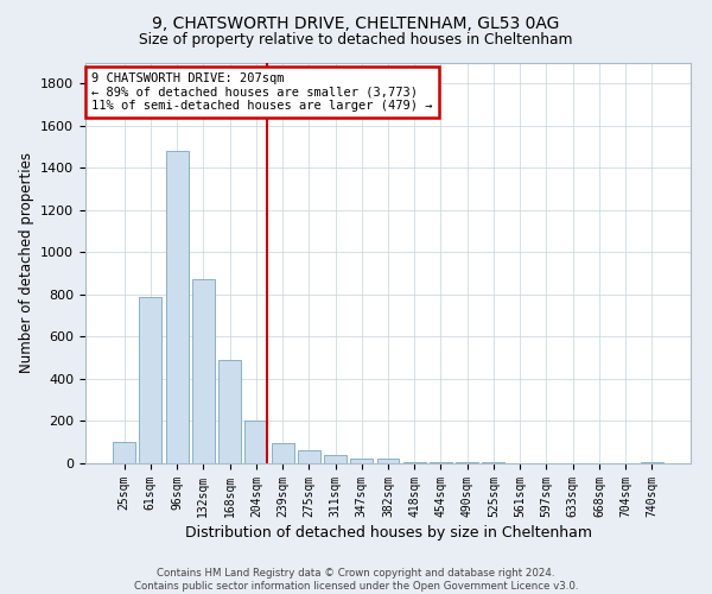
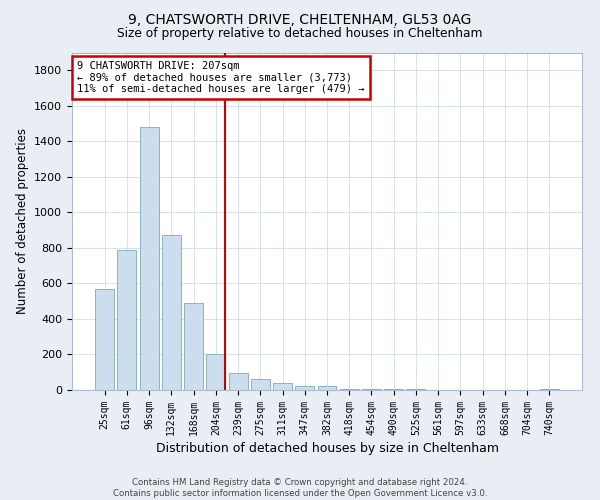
25sqm: 100 -> 570
